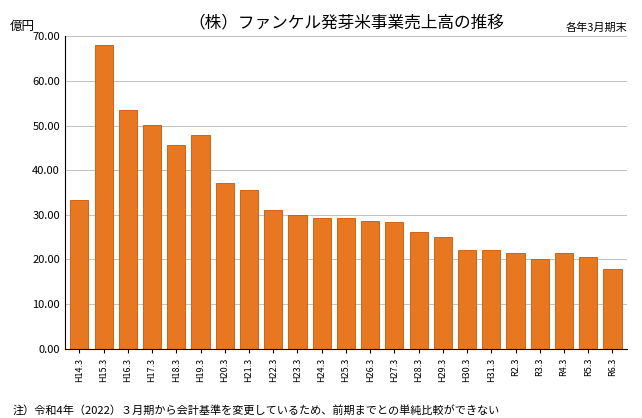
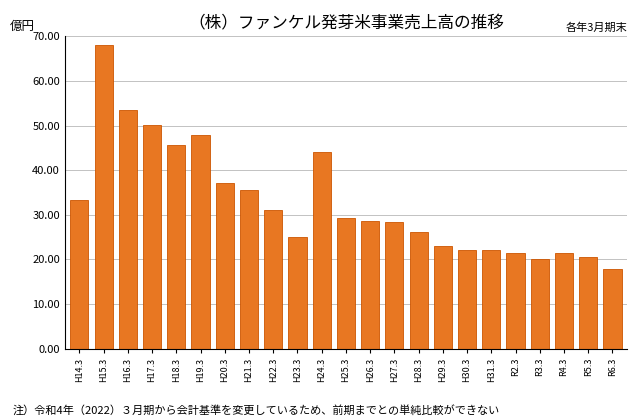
H23.3: 29.9 -> 25.0
H24.3: 29.2 -> 44.0
H29.3: 25.1 -> 23.0
